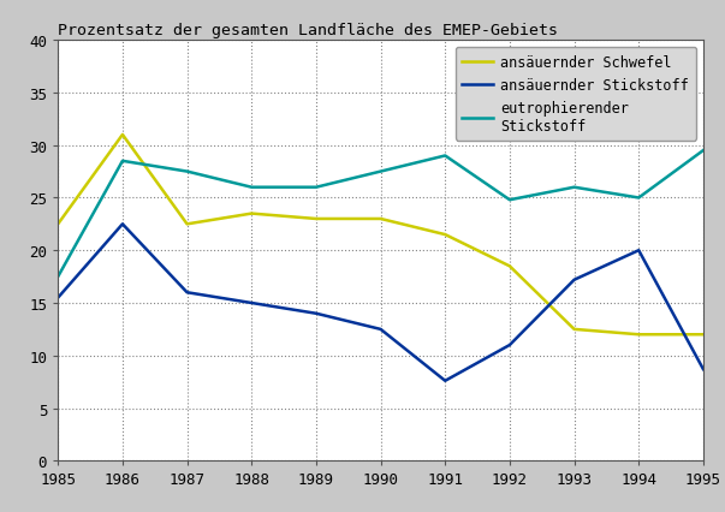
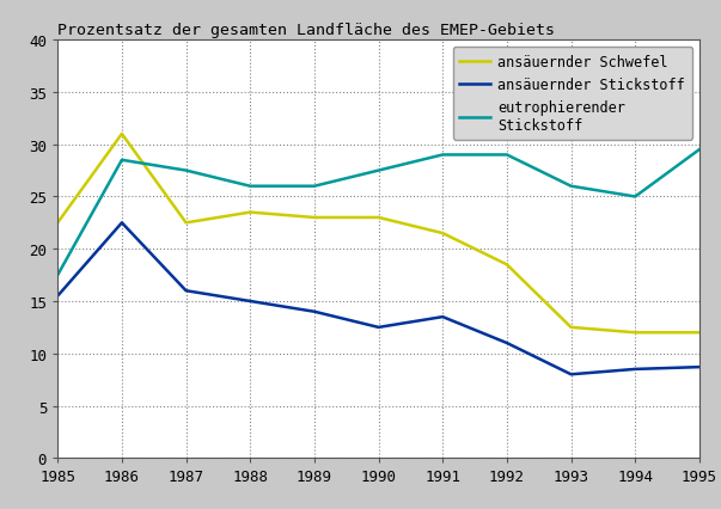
ansäuernder Stickstoff/1991: 7.6 -> 13.5
eutrophierender Stickstoff/1992: 24.8 -> 29.0
ansäuernder Stickstoff/1993: 17.2 -> 8.0
ansäuernder Stickstoff/1994: 20.0 -> 8.5
